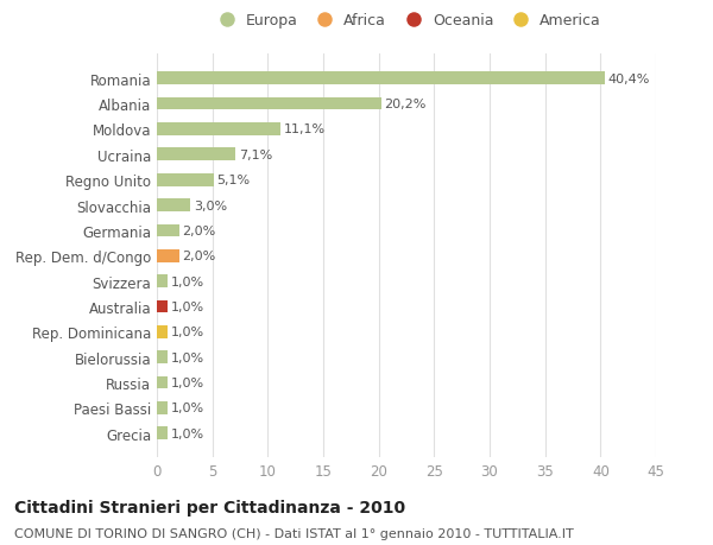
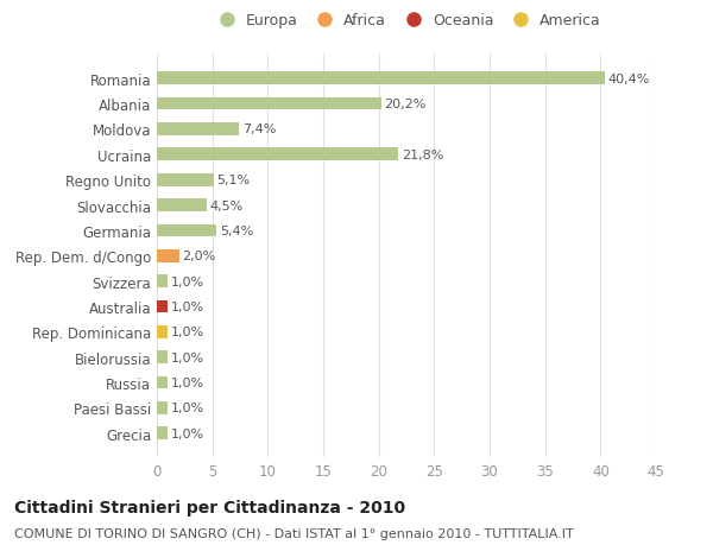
Moldova: 11,1% -> 7,4%
Ucraina: 7,1% -> 21,8%
Slovacchia: 3,0% -> 4,5%
Germania: 2,0% -> 5,4%
